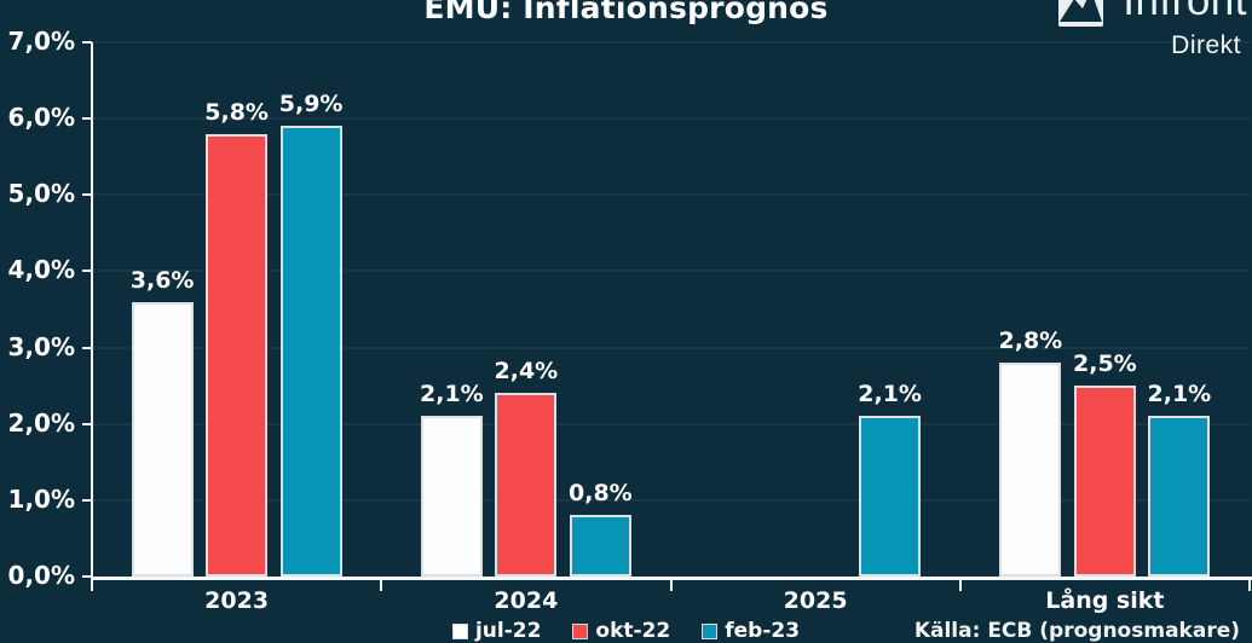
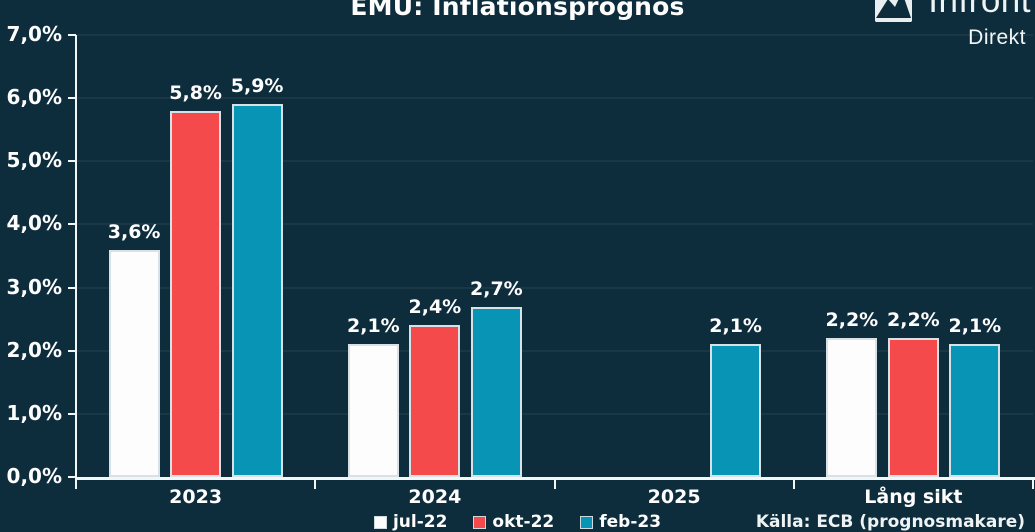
feb-23/2024: 0,8% -> 2,7%
jul-22/Lång sikt: 2,8% -> 2,2%
okt-22/Lång sikt: 2,5% -> 2,2%
